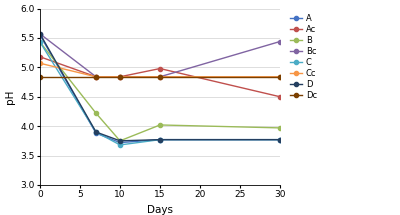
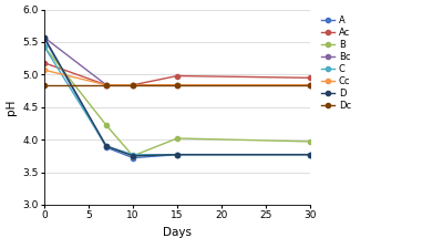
C/10: 3.68 -> 3.77
Ac/30: 4.50 -> 4.95
Bc/30: 5.44 -> 4.84
